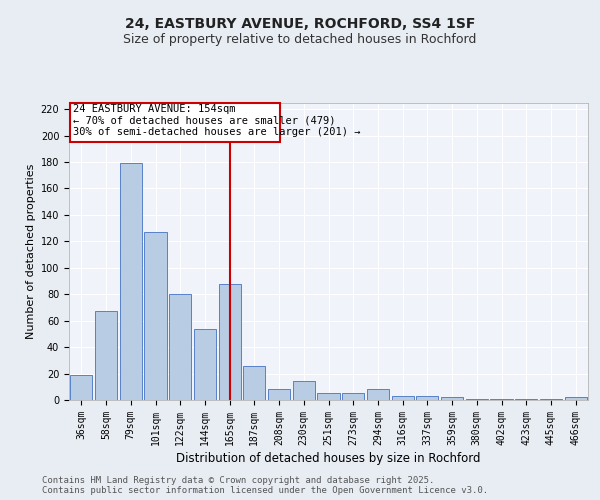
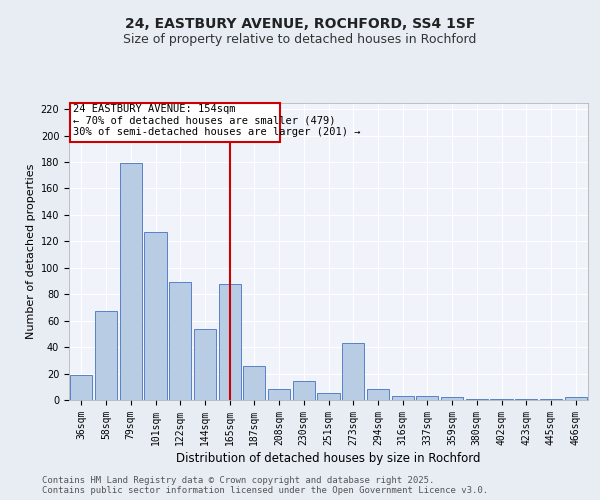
122sqm: 80 -> 89
273sqm: 5 -> 43
